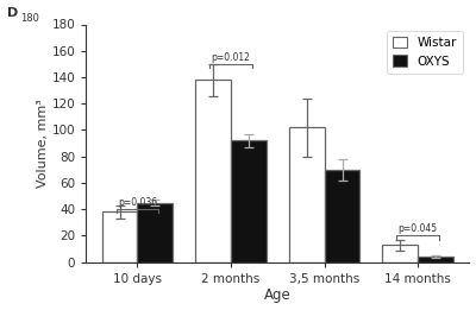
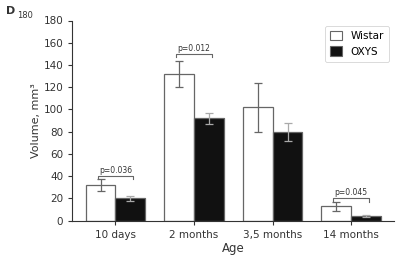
Wistar/10 days: 38 -> 32
OXYS/10 days: 45 -> 20
Wistar/2 months: 138 -> 132
OXYS/3,5 months: 70 -> 80
